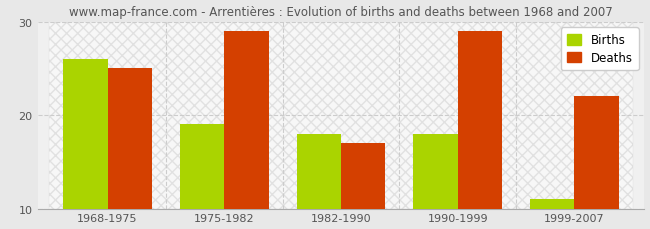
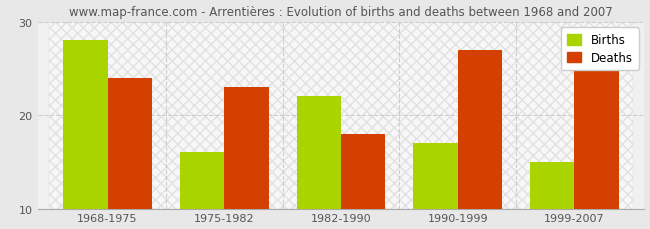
Births/1968-1975: 26 -> 28
Deaths/1968-1975: 25 -> 24
Births/1975-1982: 19 -> 16
Deaths/1975-1982: 29 -> 23
Births/1982-1990: 18 -> 22
Deaths/1982-1990: 17 -> 18
Births/1990-1999: 18 -> 17
Deaths/1990-1999: 29 -> 27
Births/1999-2007: 11 -> 15
Deaths/1999-2007: 22 -> 25
